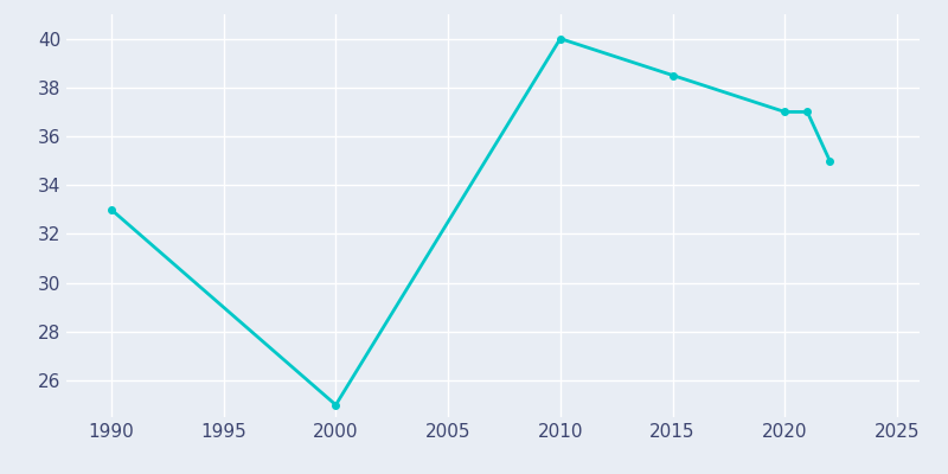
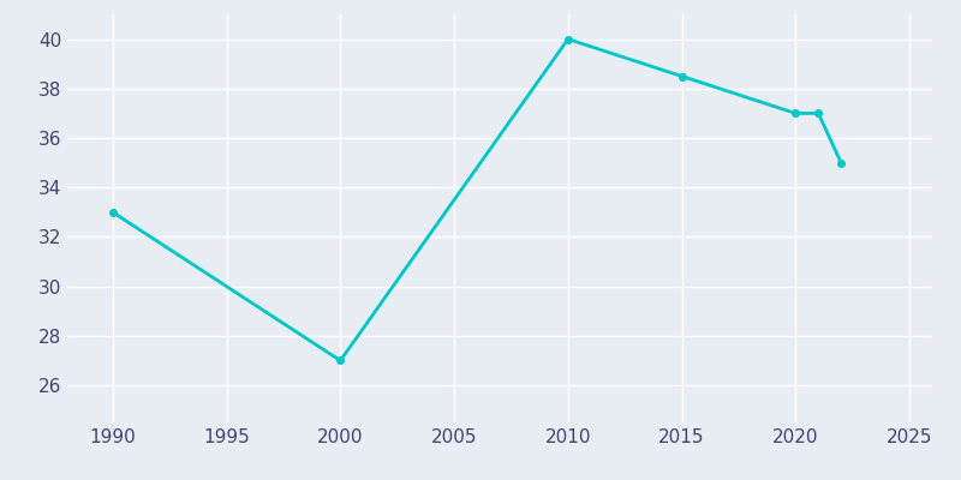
2000: 25.0 -> 27.0
